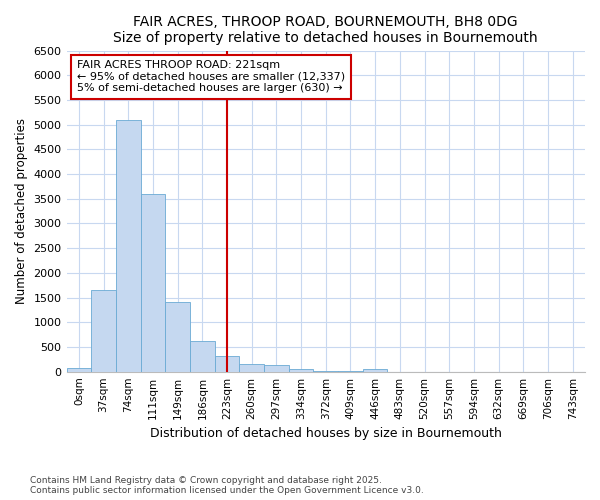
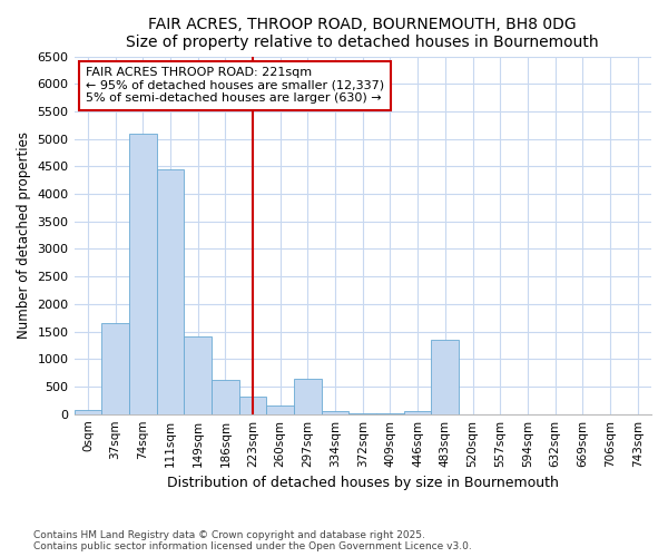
111sqm: 3600 -> 4450
297sqm: 130 -> 650
483sqm: 0 -> 1350
